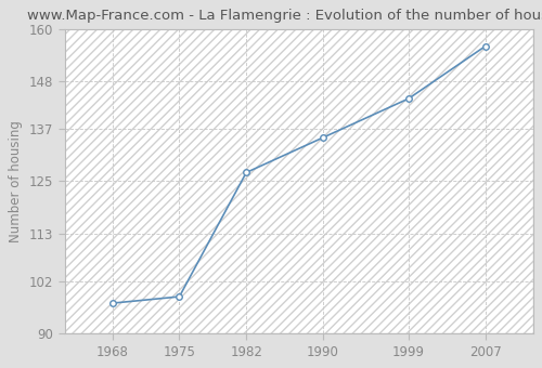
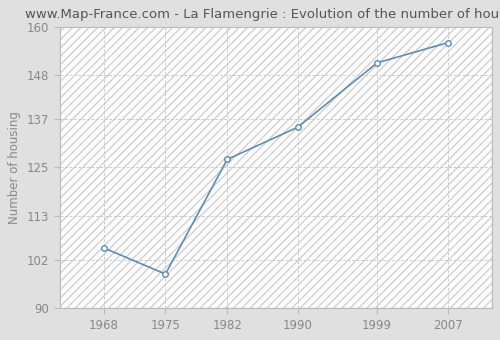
1968: 97.0 -> 105.0
1999: 144.0 -> 151.0
